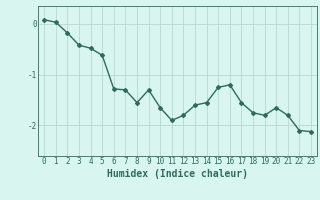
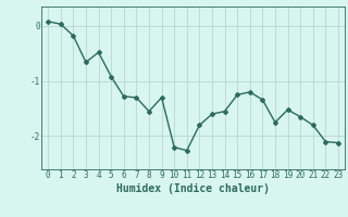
3: -0.42 -> -0.66
5: -0.62 -> -0.92
10: -1.65 -> -2.20
11: -1.90 -> -2.26
17: -1.55 -> -1.34
19: -1.80 -> -1.52
